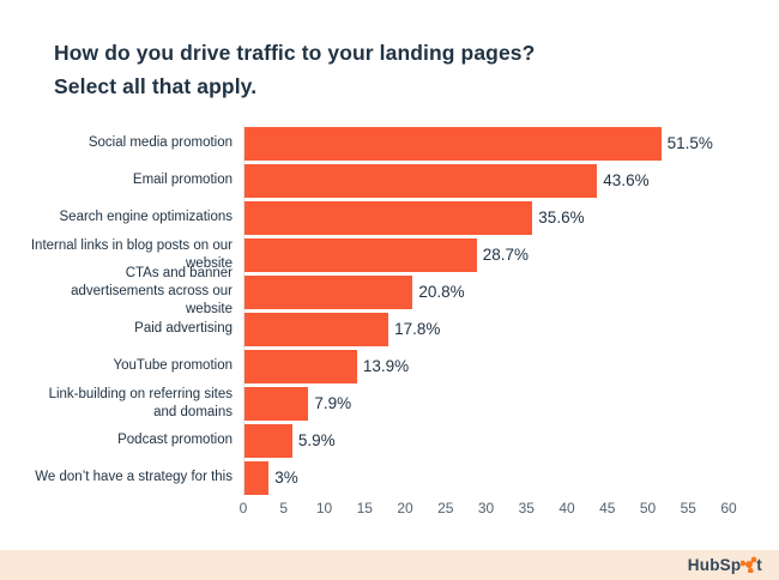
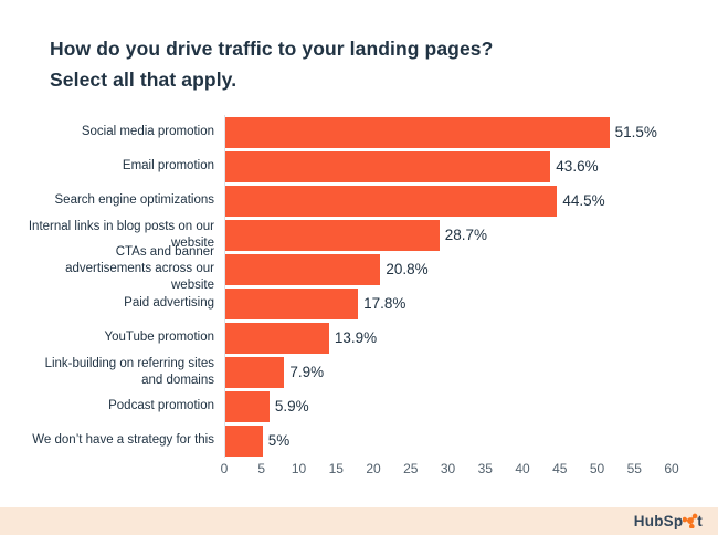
Search engine optimizations: 35.6% -> 44.5%
We don’t have a strategy for this: 3% -> 5%
